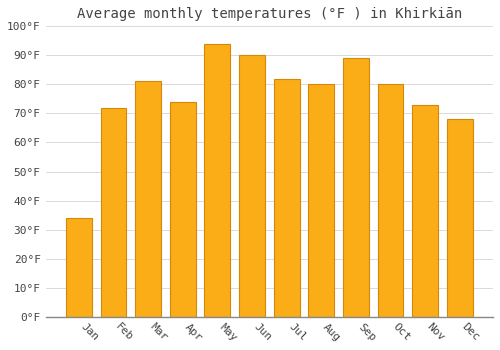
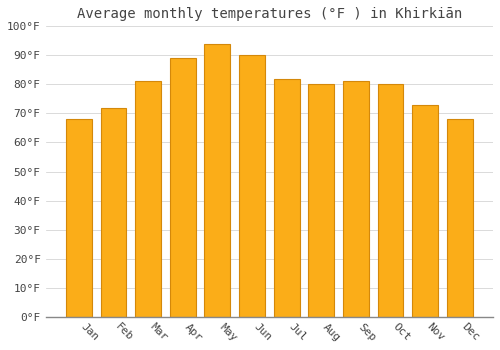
Jan: 34°F -> 68°F
Apr: 74°F -> 89°F
Sep: 89°F -> 81°F
